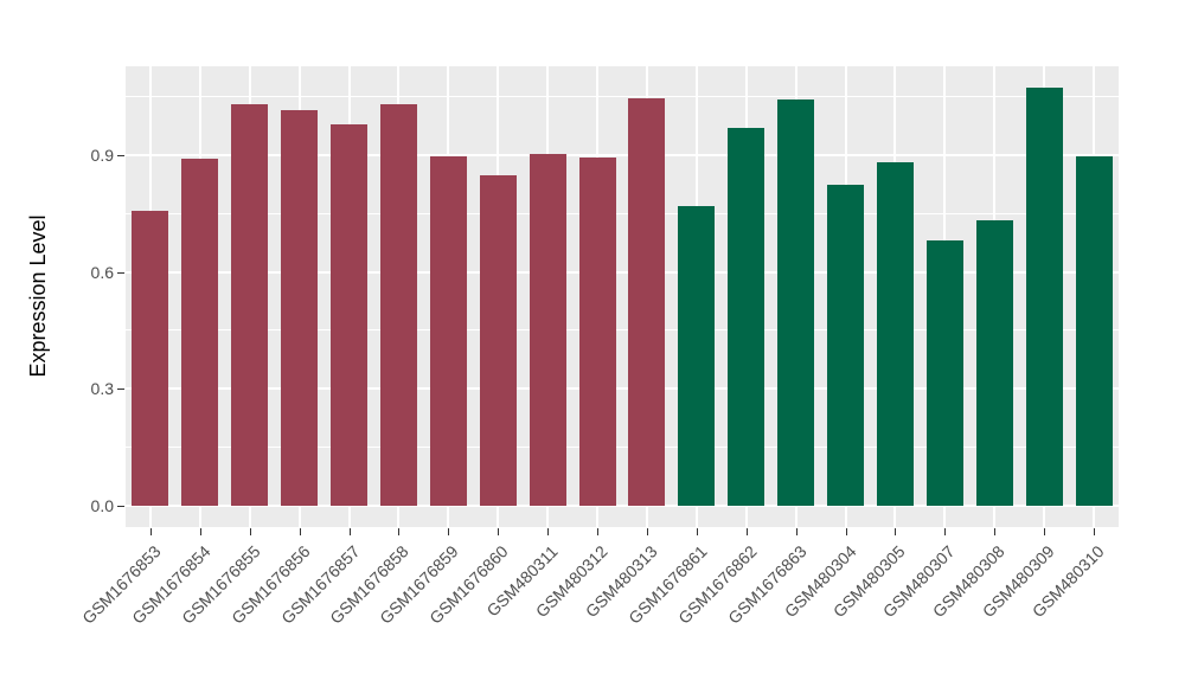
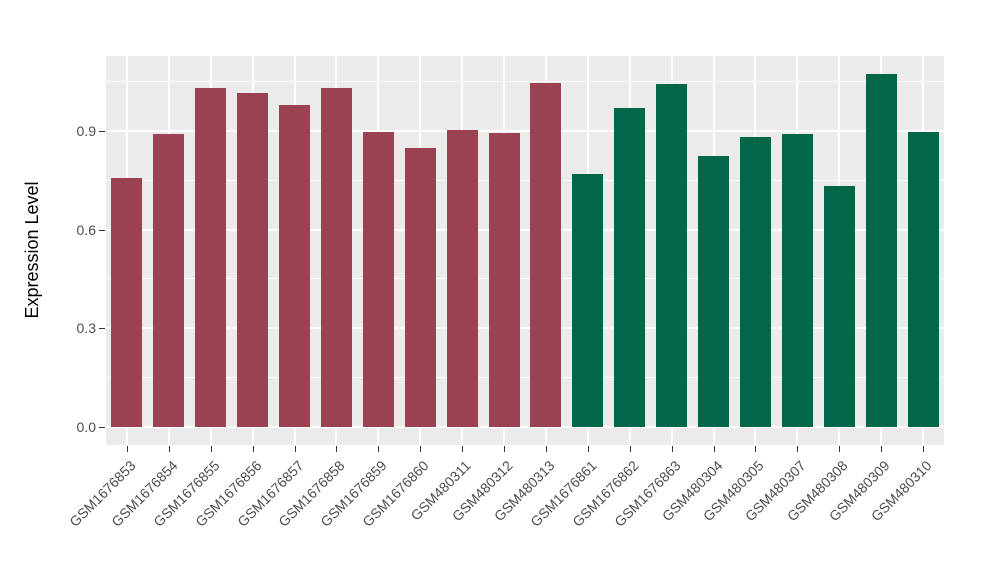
GSM480307: 0.68 -> 0.89
